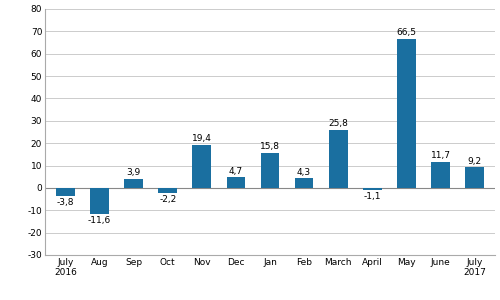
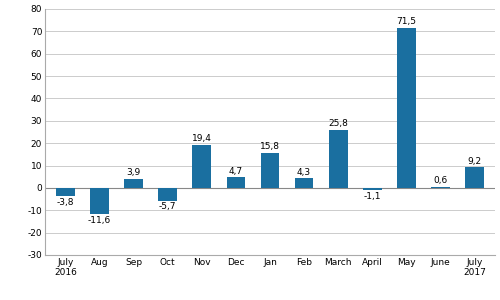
Oct: -2,2 -> -5,7
May: 66,5 -> 71,5
June: 11,7 -> 0,6
